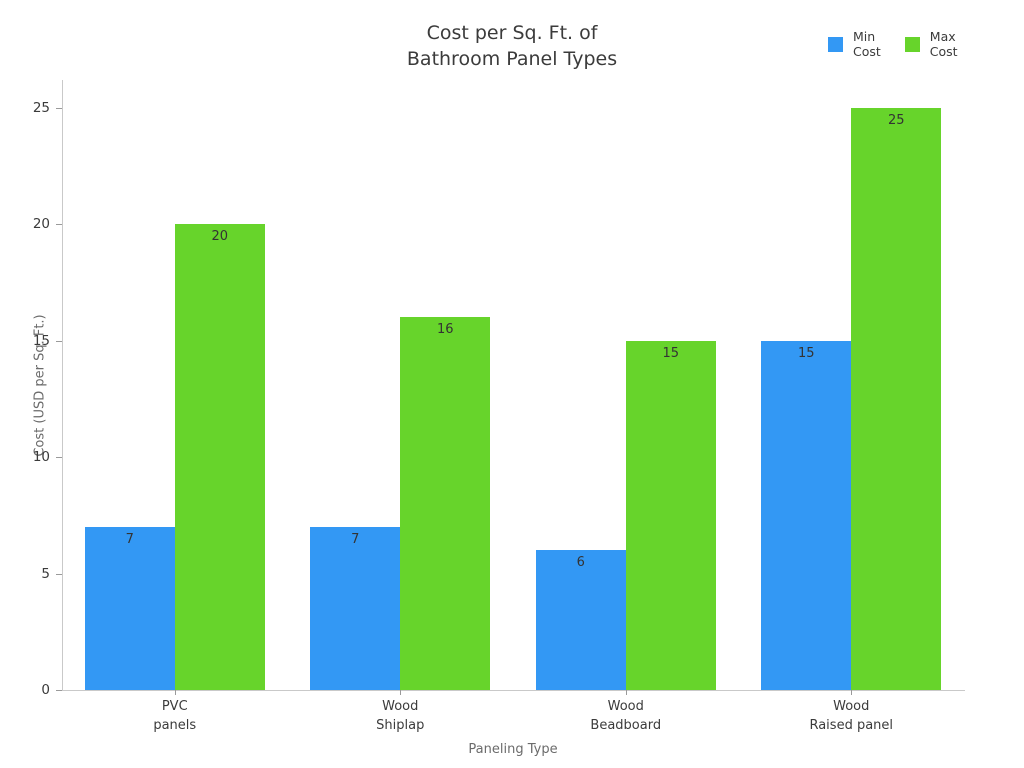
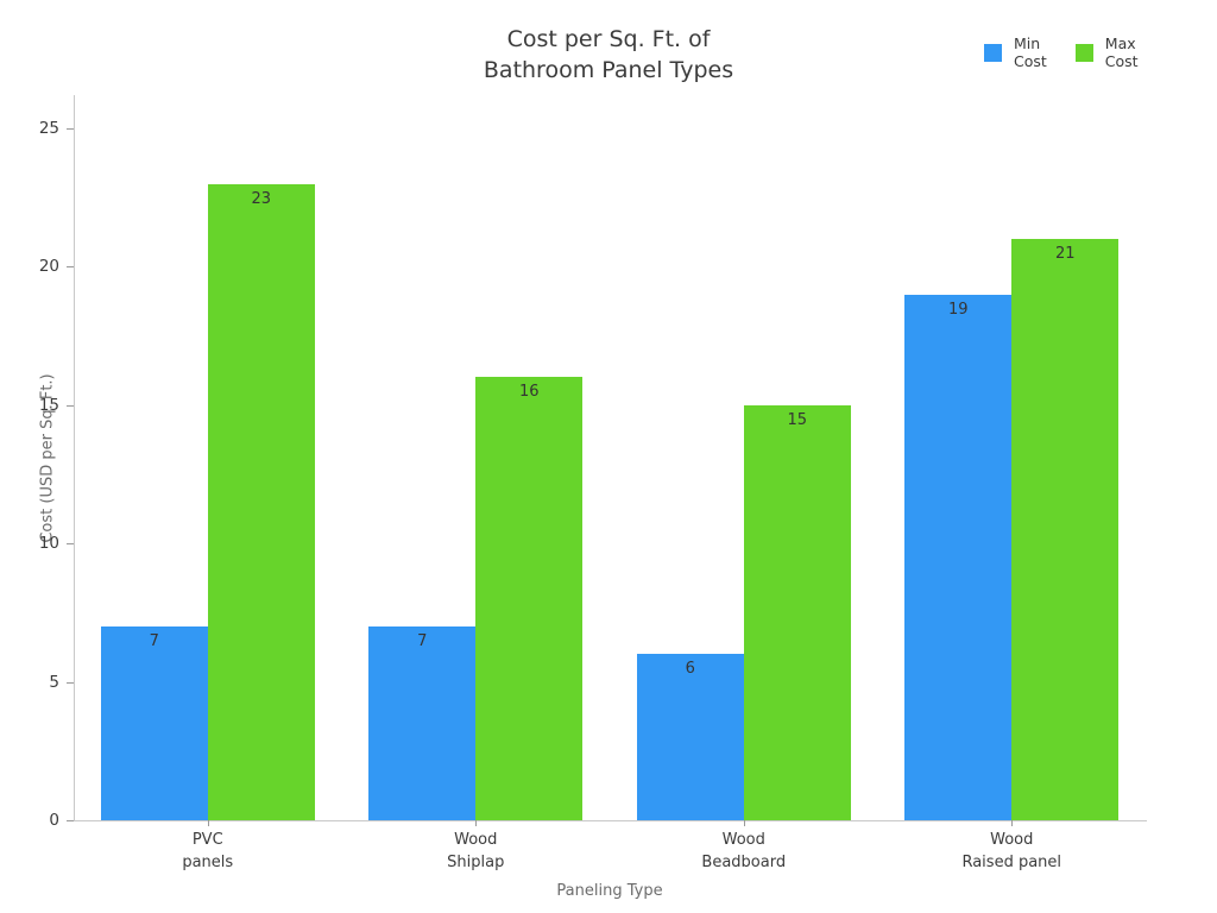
Max Cost/PVC panels: 20 -> 23
Min Cost/Wood Raised panel: 15 -> 19
Max Cost/Wood Raised panel: 25 -> 21
